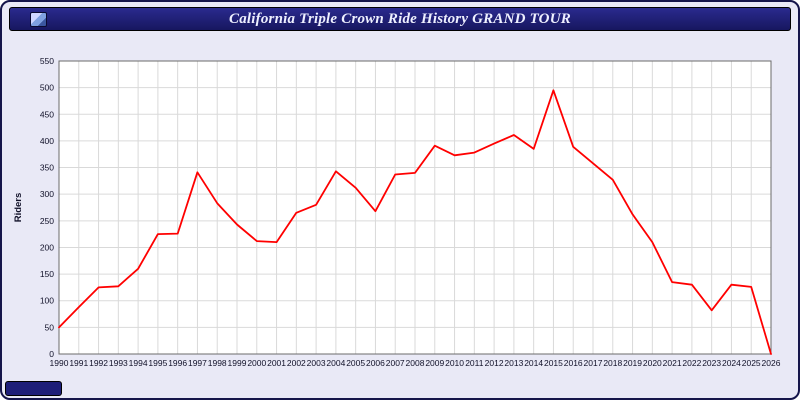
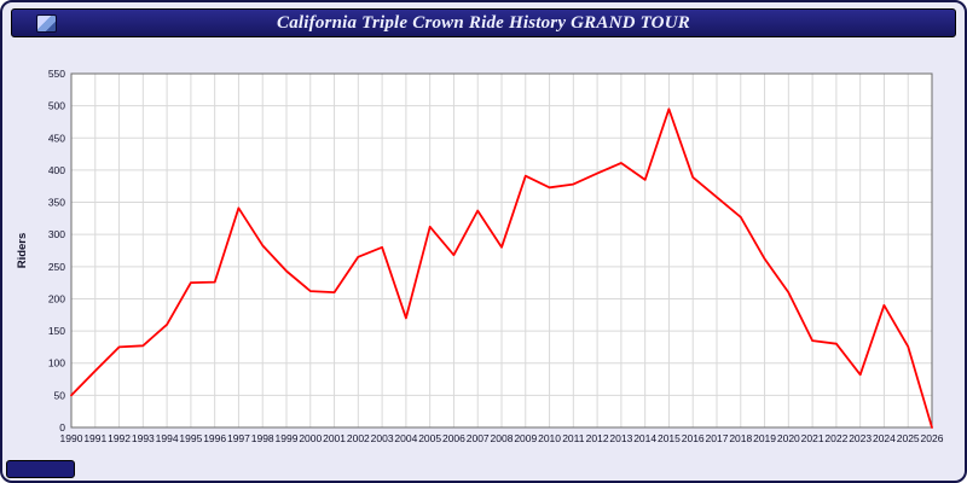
2004: 340 -> 170
2008: 340 -> 280
2024: 130 -> 190
